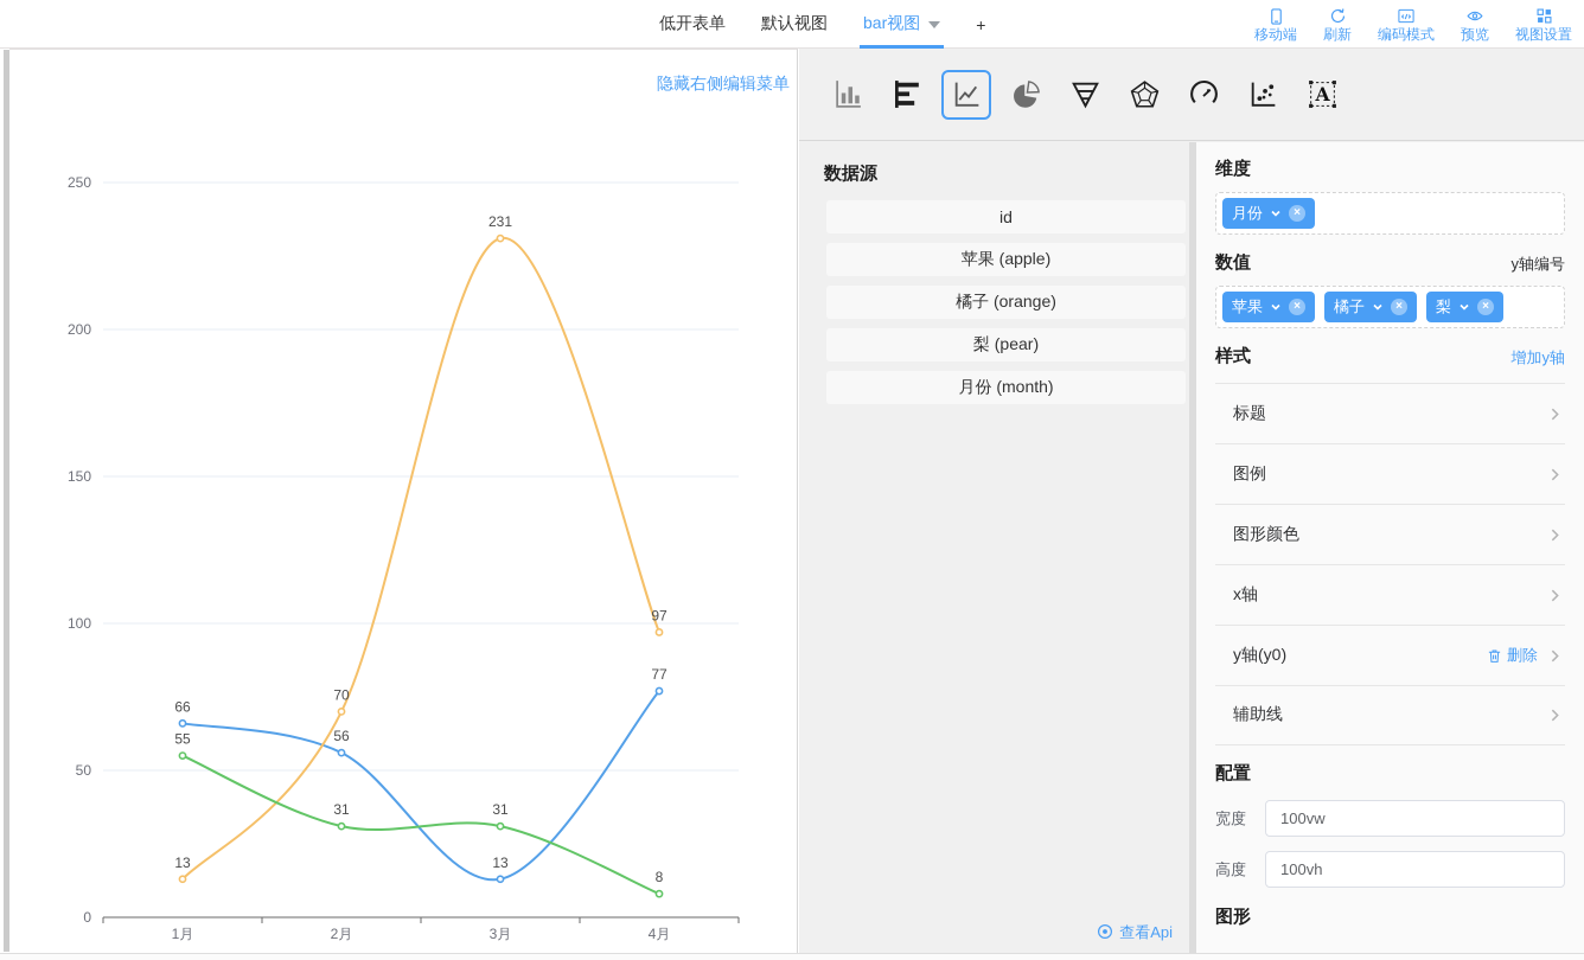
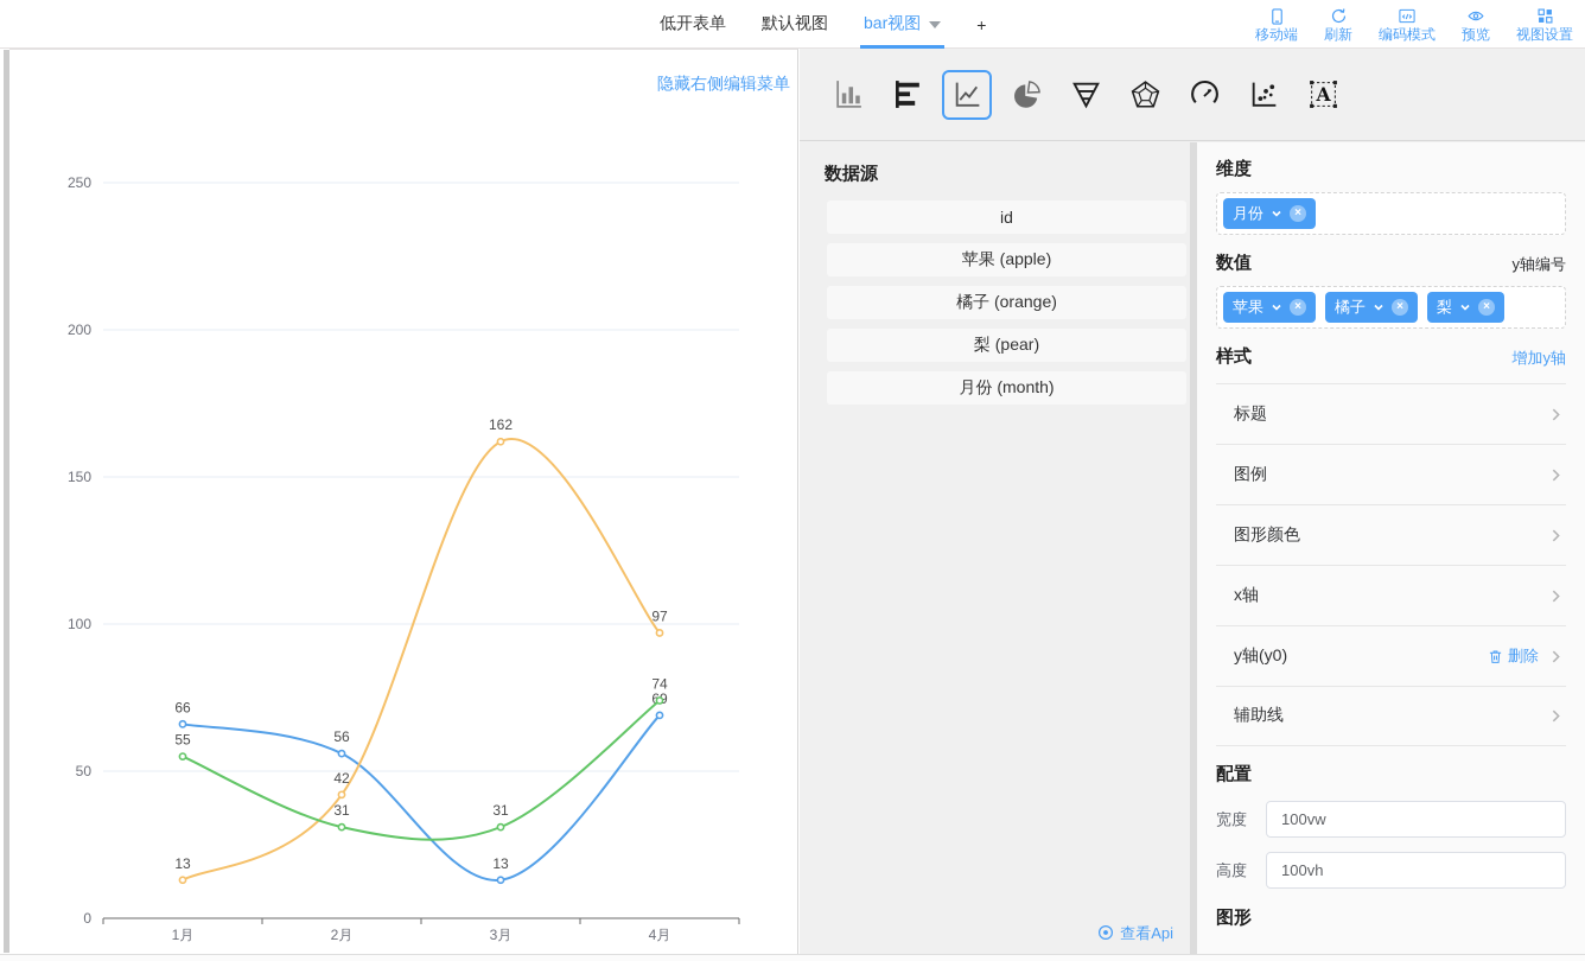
橘子/2月: 70 -> 42
橘子/3月: 231 -> 162
苹果/4月: 77 -> 69
梨/4月: 8 -> 74
